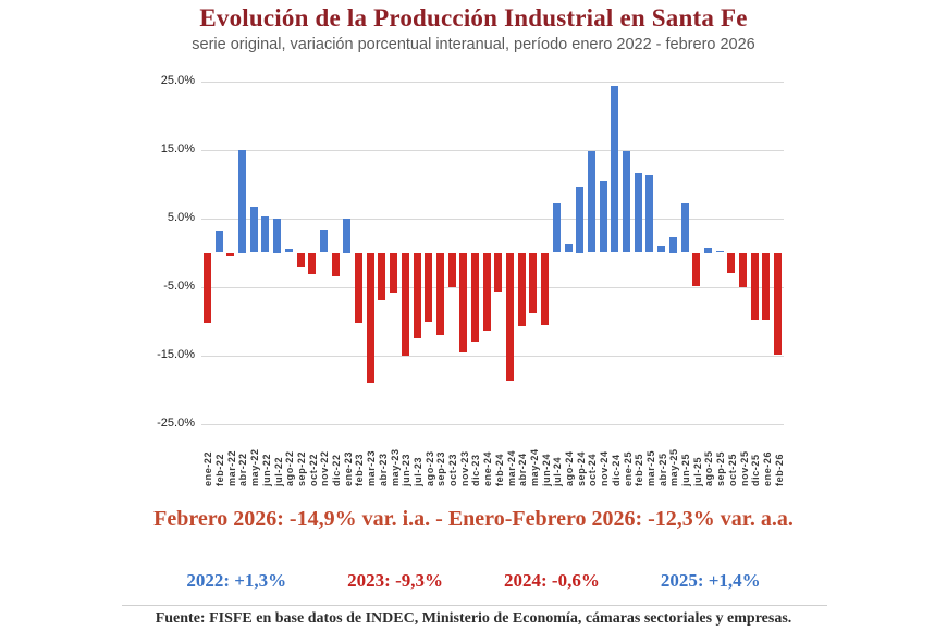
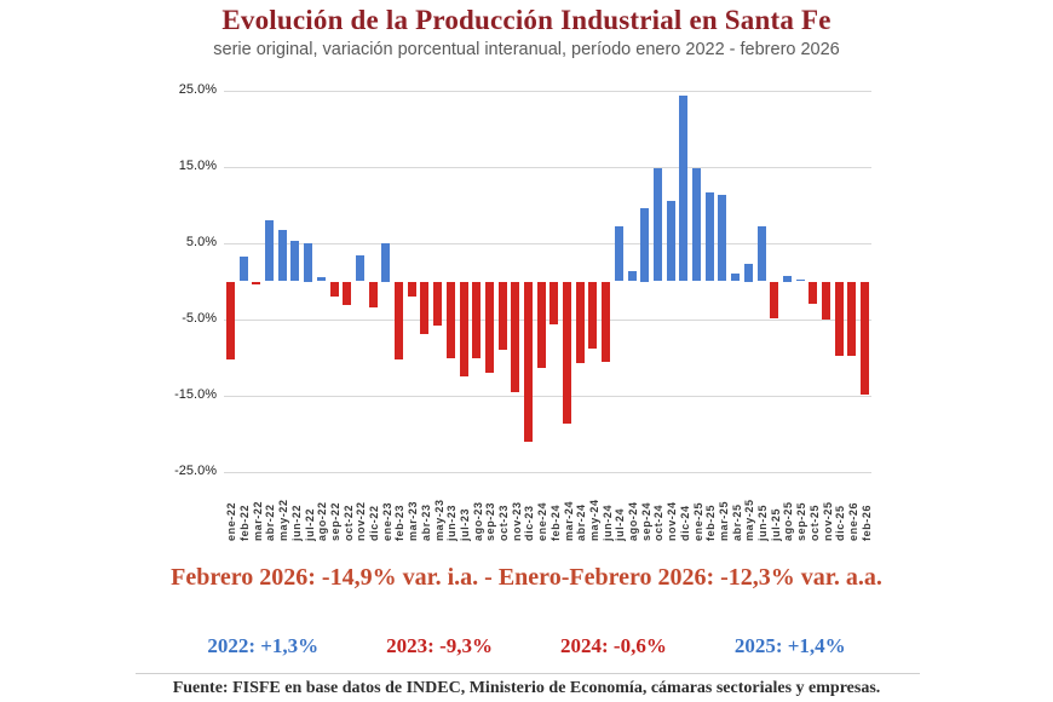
abr-22: 15% -> 8%
mar-23: -19% -> -2%
jun-23: -15% -> -10%
oct-23: -5% -> -9%
dic-23: -13% -> -21%
